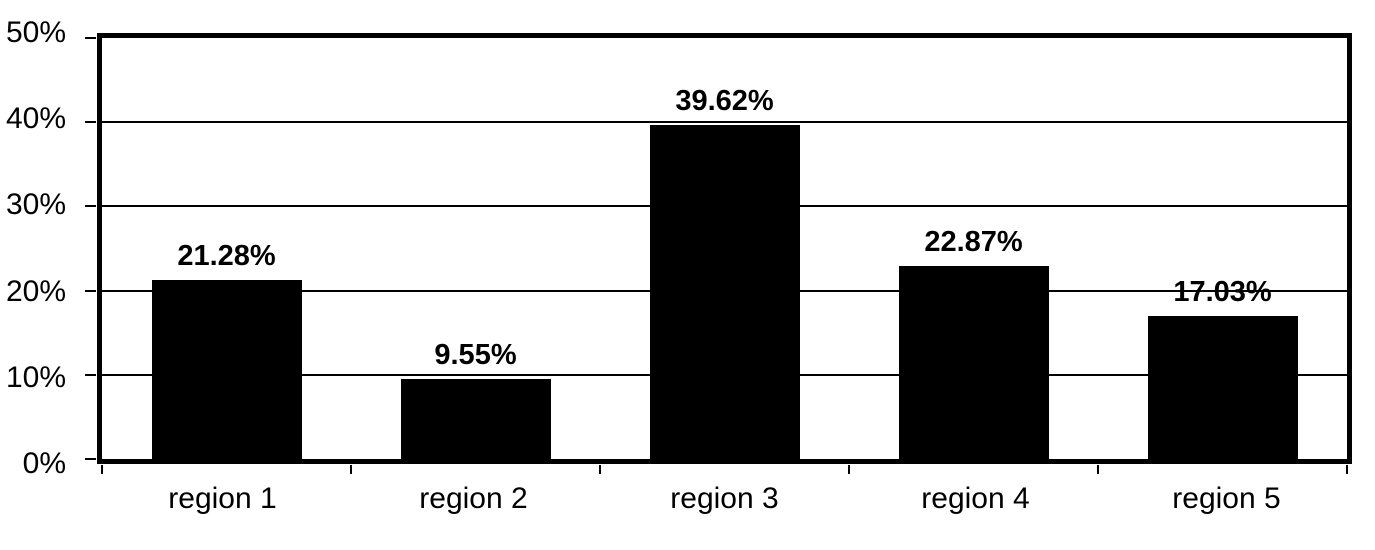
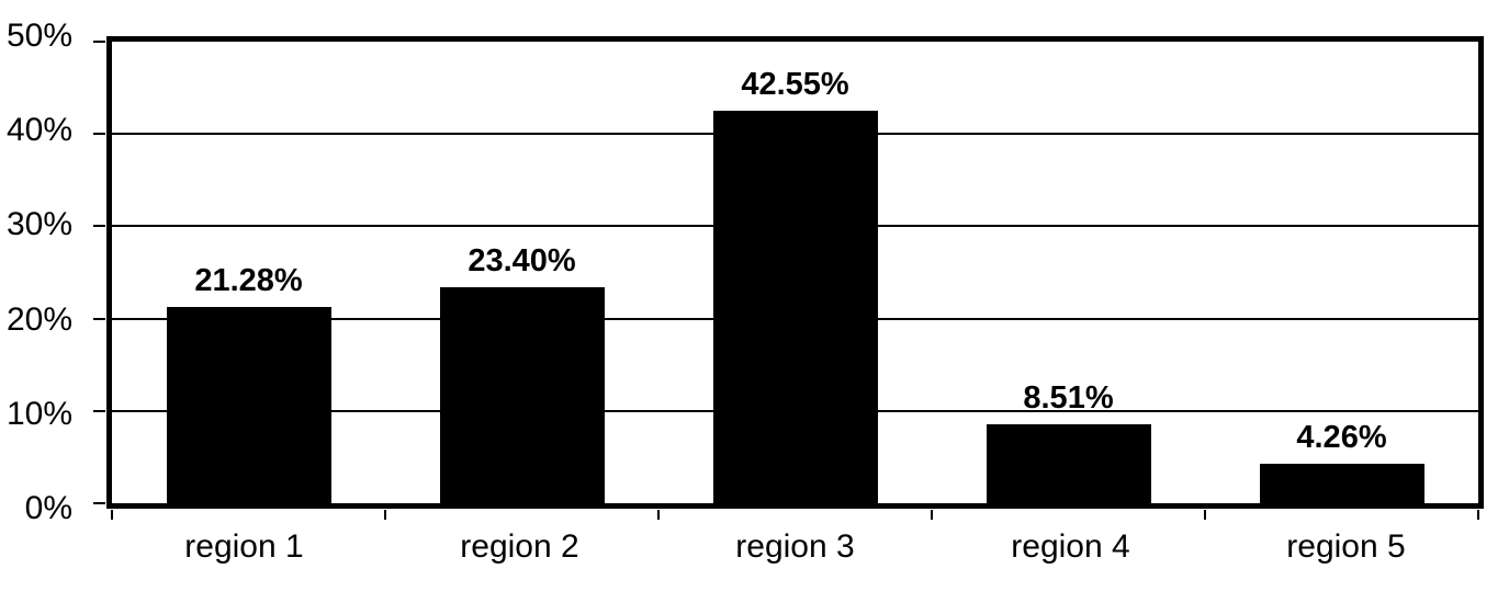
region 2: 9.55% -> 23.40%
region 3: 39.62% -> 42.55%
region 4: 22.87% -> 8.51%
region 5: 17.03% -> 4.26%
